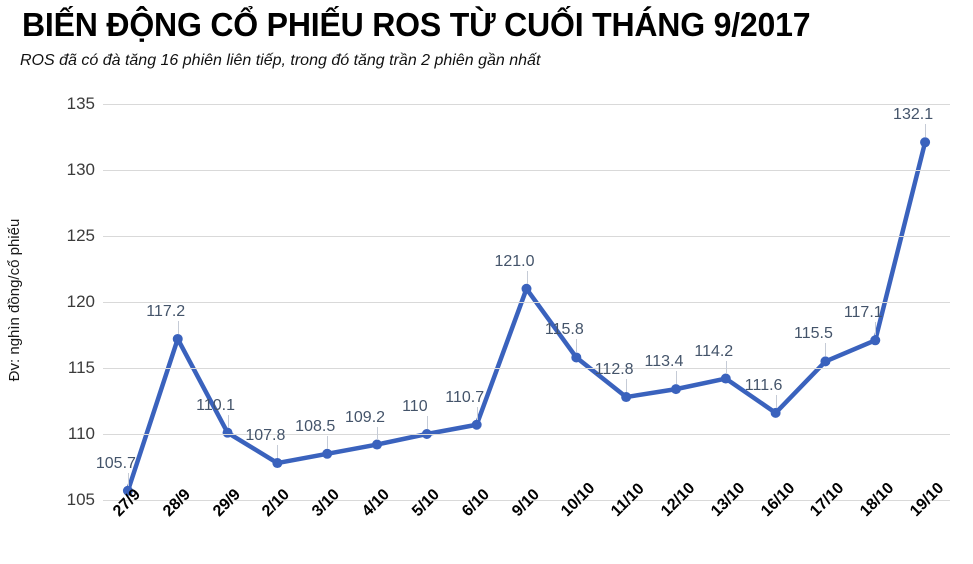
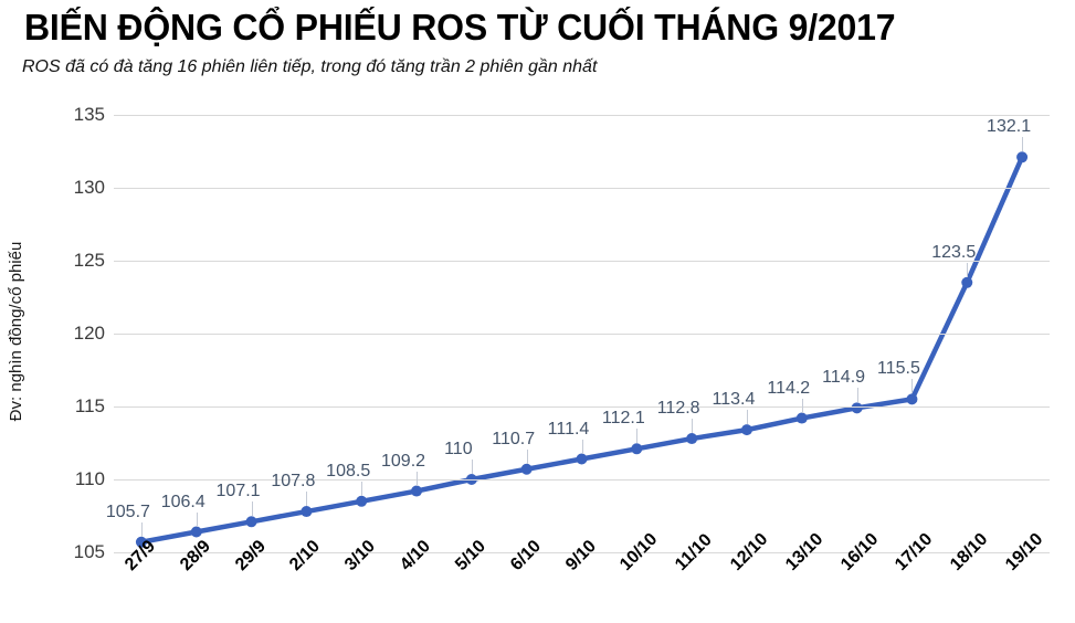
28/9: 117.2 -> 106.4
29/9: 110.1 -> 107.1
9/10: 121.0 -> 111.4
10/10: 115.8 -> 112.1
16/10: 111.6 -> 114.9
18/10: 117.1 -> 123.5
